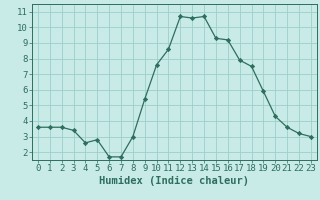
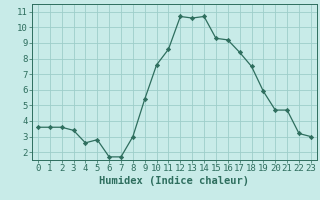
17: 7.9 -> 8.4
20: 4.3 -> 4.7
21: 3.6 -> 4.7
